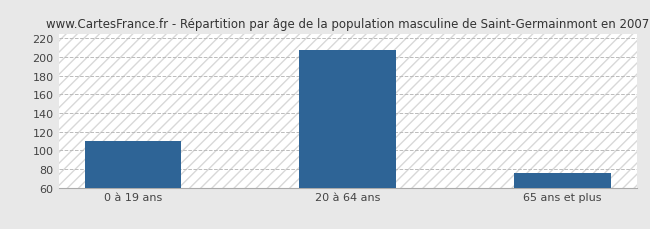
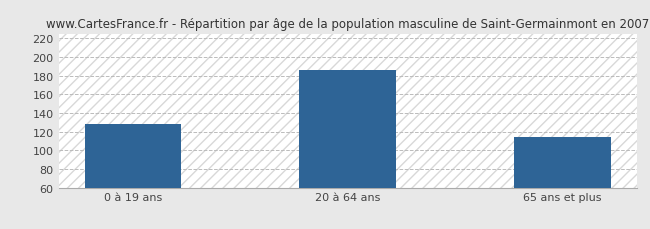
0 à 19 ans: 110 -> 128
20 à 64 ans: 207 -> 186
65 ans et plus: 76 -> 114
